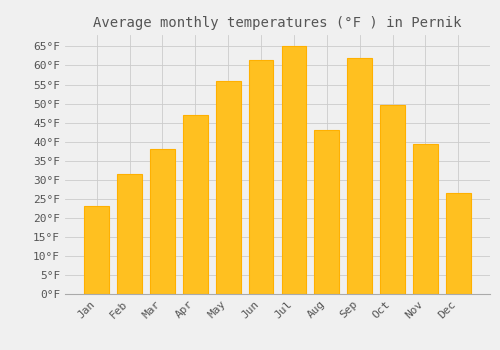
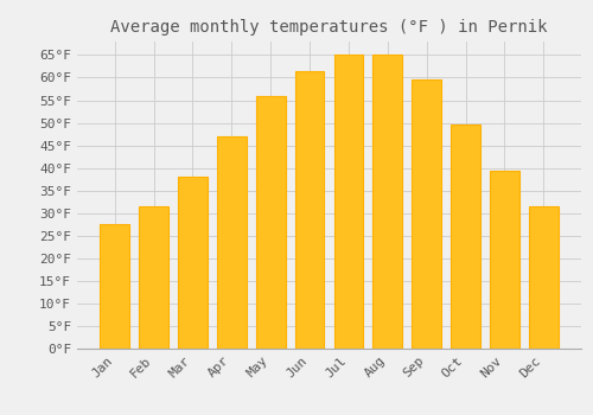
Jan: 23.0°F -> 27.5°F
Aug: 43.0°F -> 65.0°F
Sep: 62.0°F -> 59.5°F
Dec: 26.5°F -> 31.5°F
